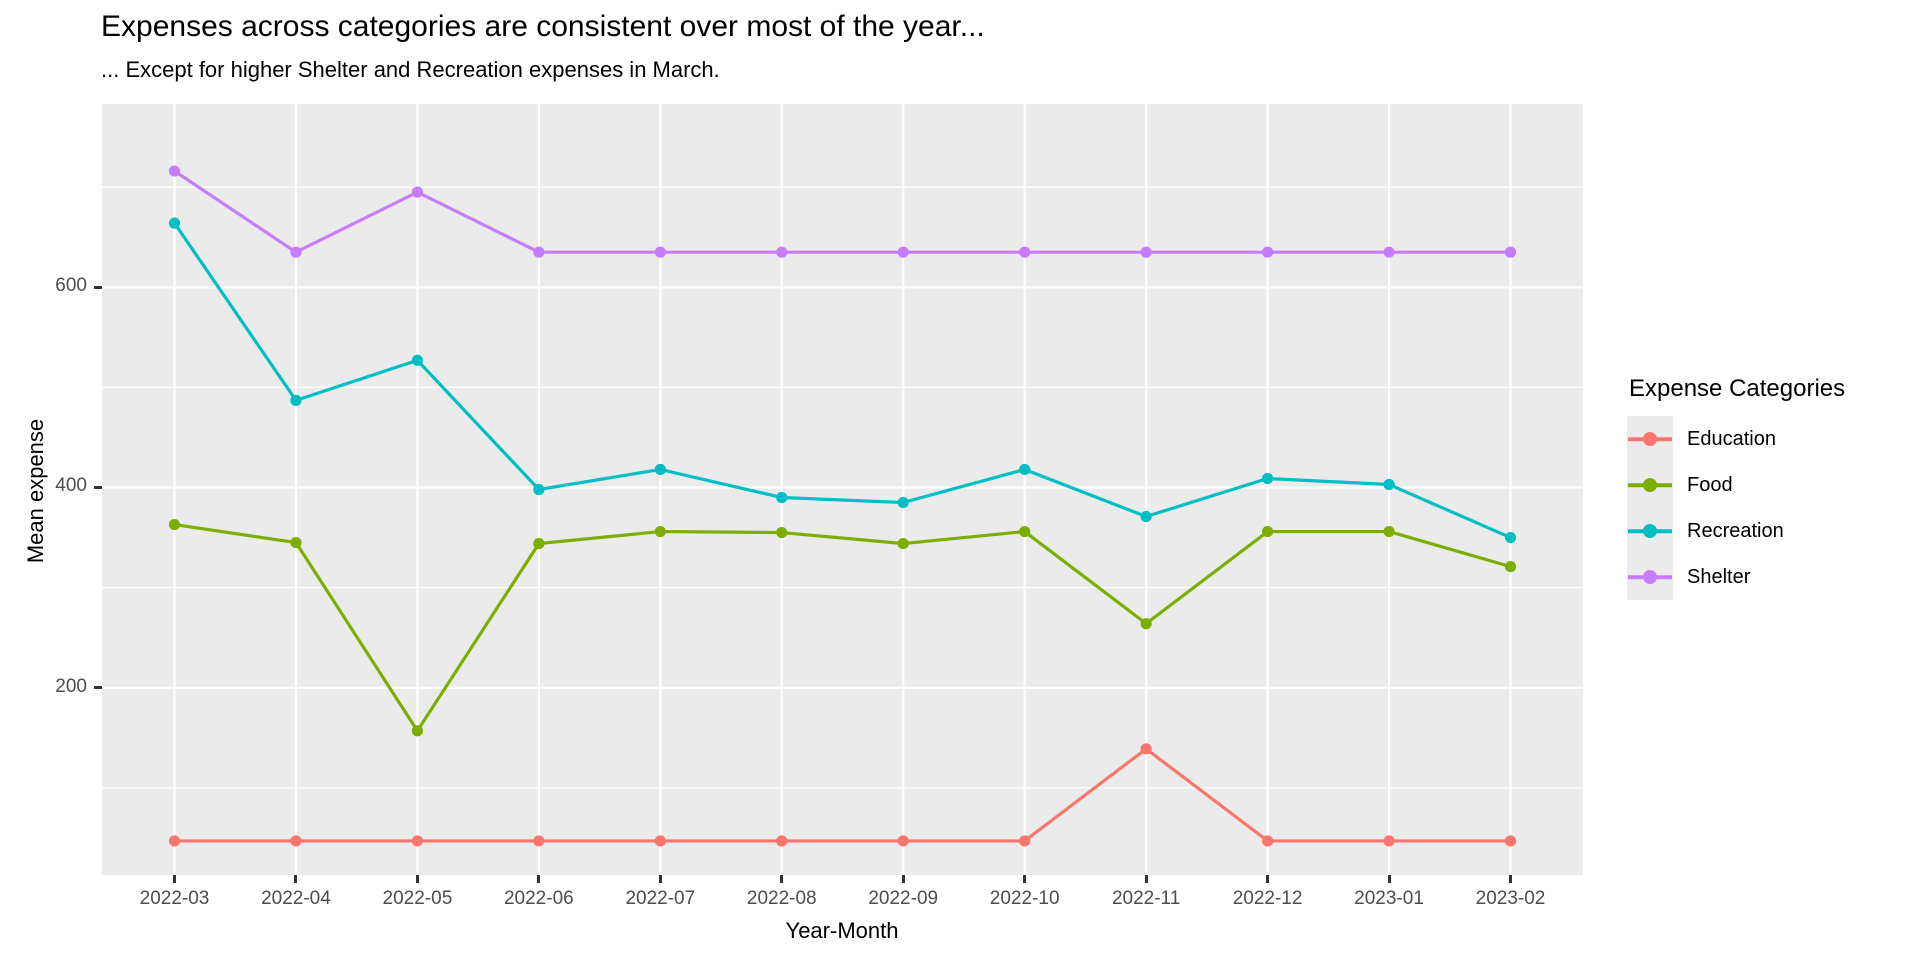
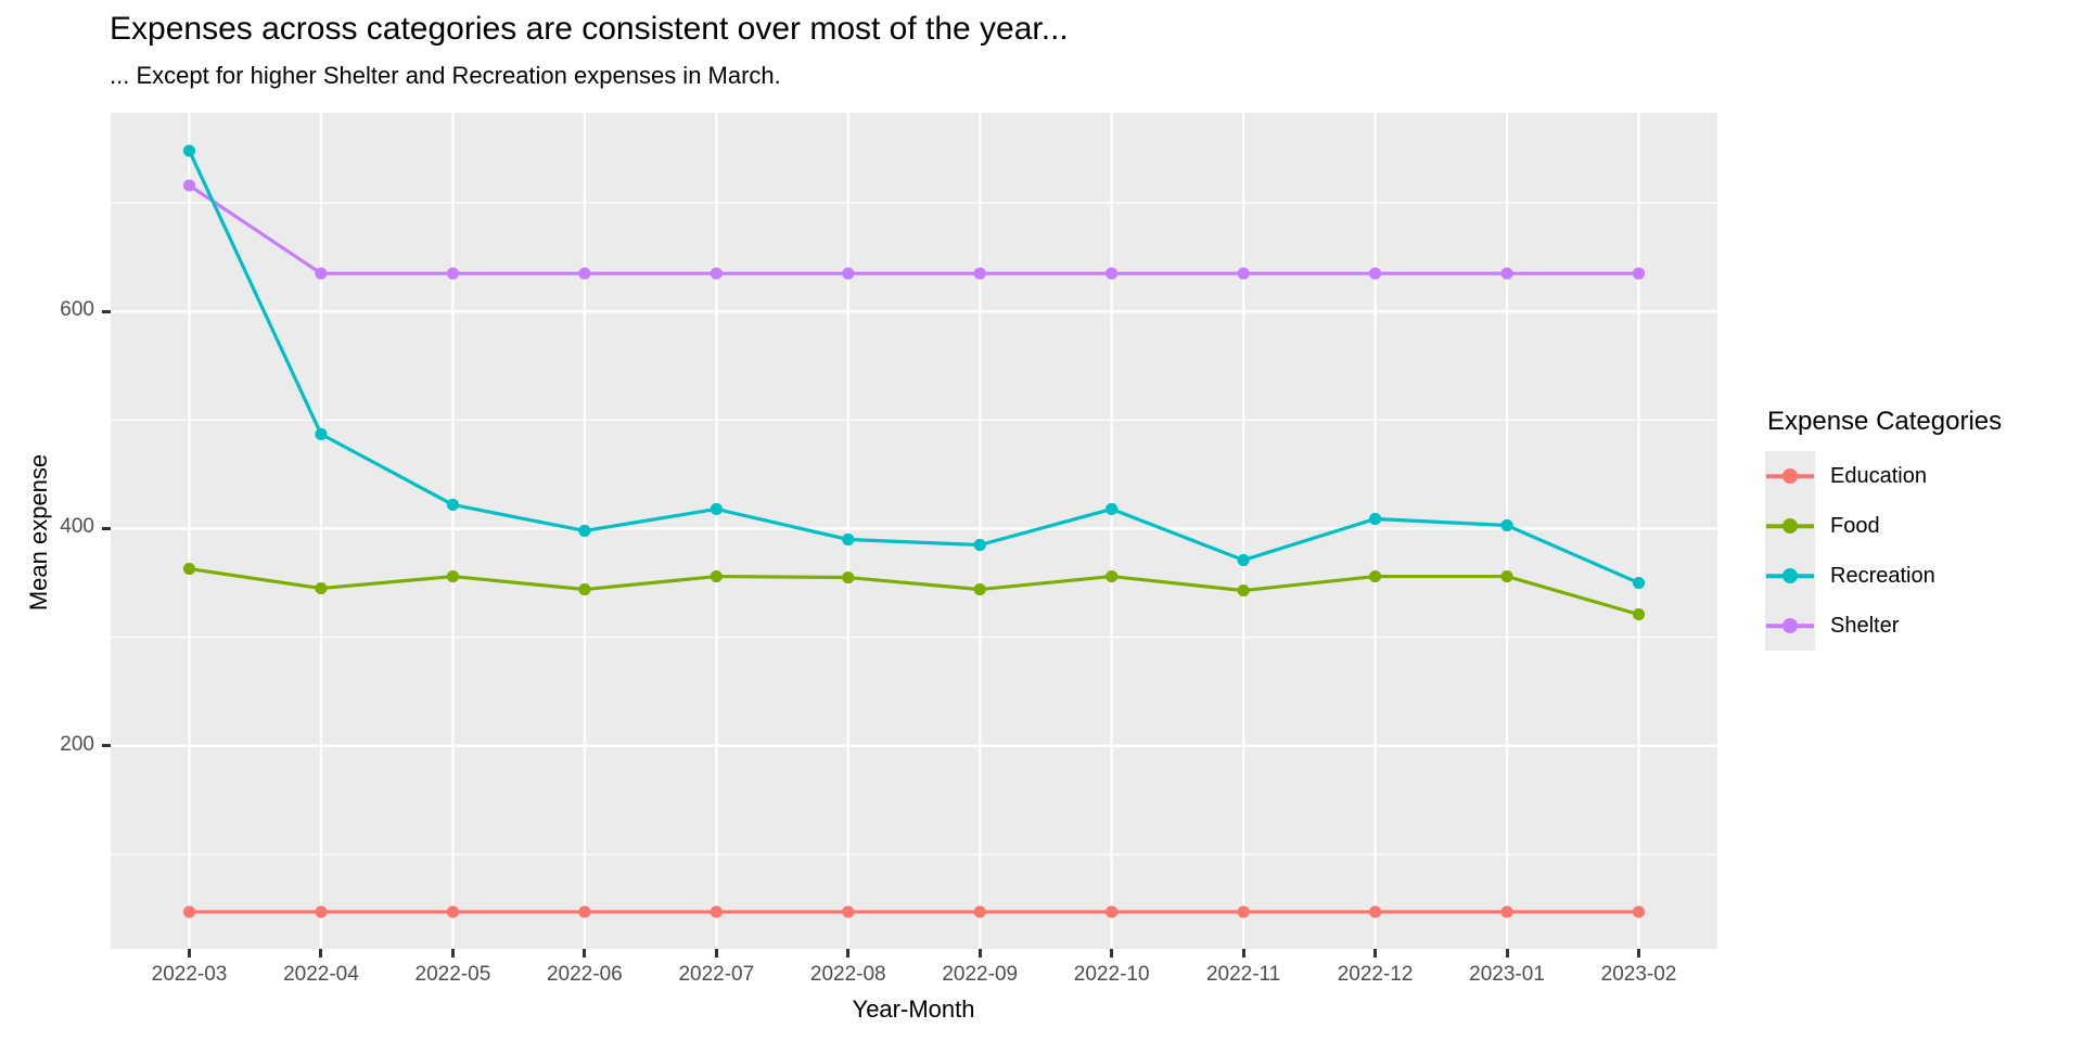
Recreation/2022-03: 664 -> 748
Food/2022-05: 157 -> 356
Recreation/2022-05: 527 -> 422
Shelter/2022-05: 695 -> 635
Education/2022-11: 139 -> 47
Food/2022-11: 264 -> 343
